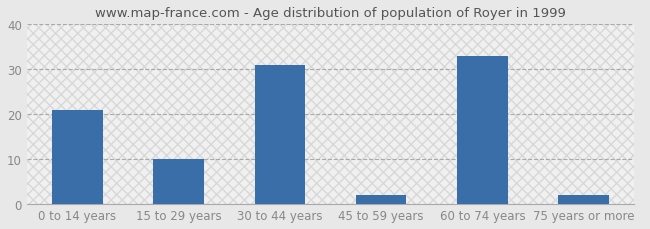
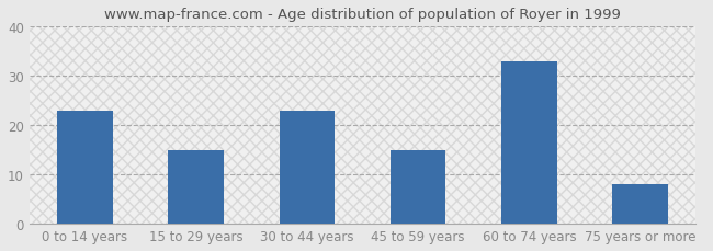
0 to 14 years: 21 -> 23
15 to 29 years: 10 -> 15
30 to 44 years: 31 -> 23
45 to 59 years: 2 -> 15
75 years or more: 2 -> 8
